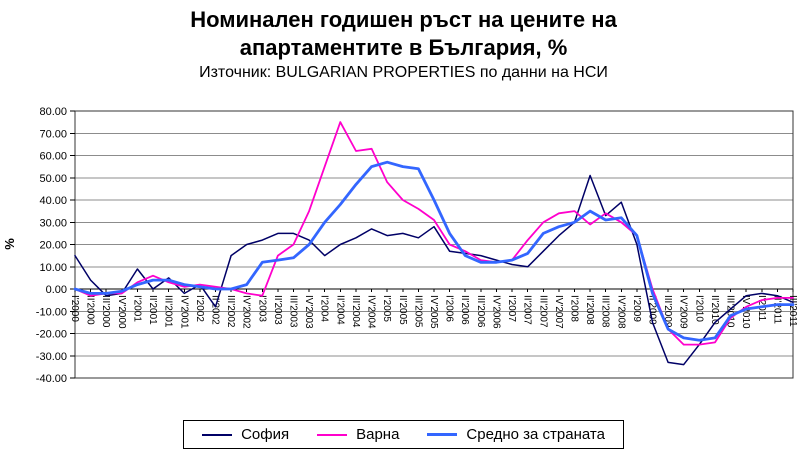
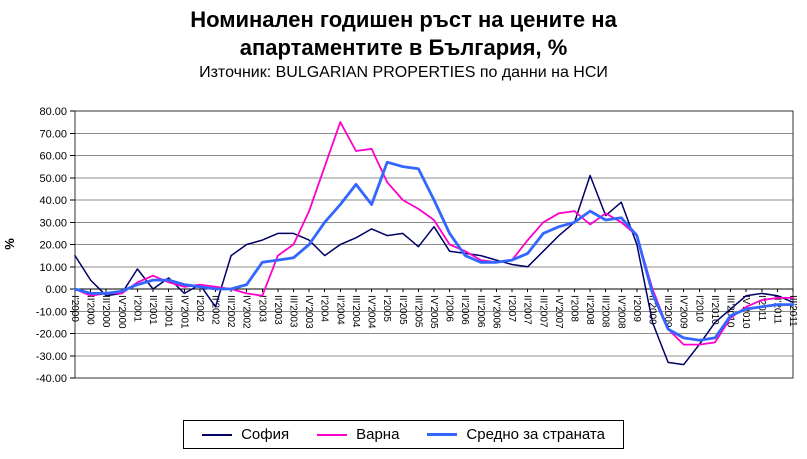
Средно за страната/IV'2004: 55 -> 38
София/III'2005: 23 -> 19
